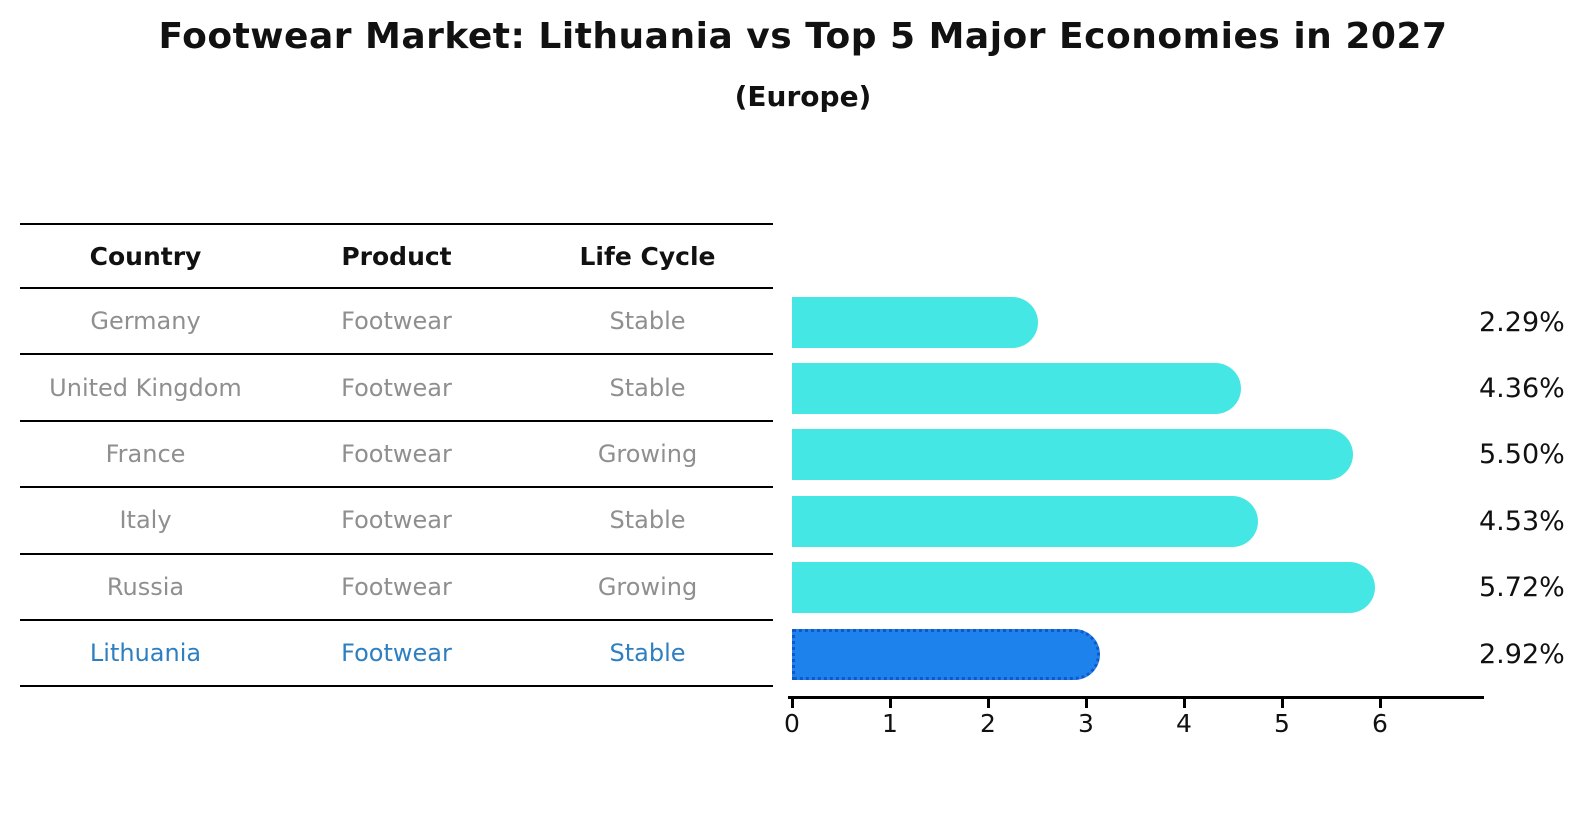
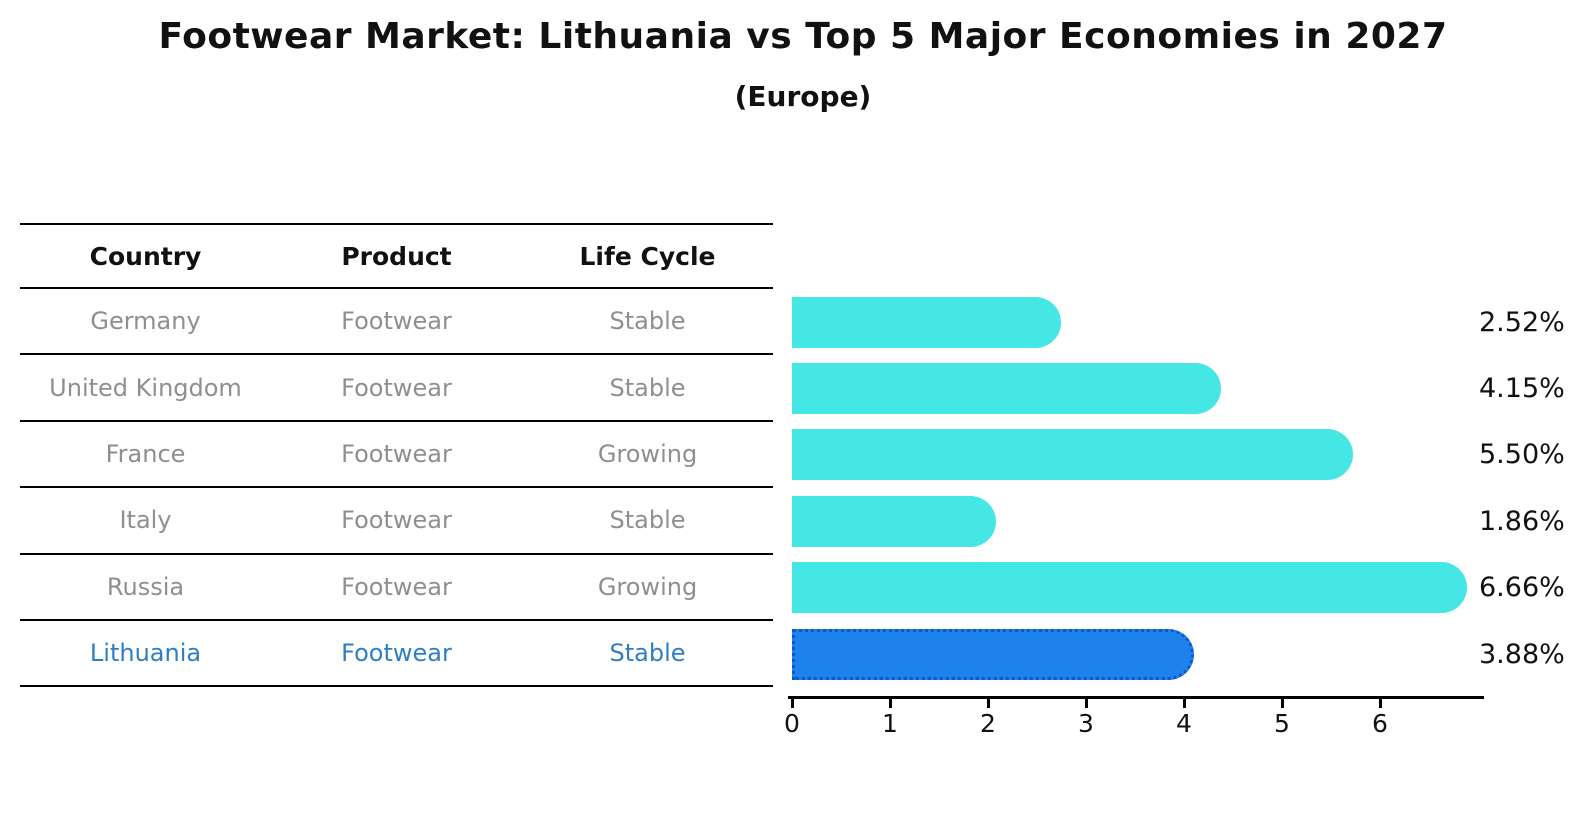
Germany: 2.29% -> 2.52%
United Kingdom: 4.36% -> 4.15%
Italy: 4.53% -> 1.86%
Russia: 5.72% -> 6.66%
Lithuania: 2.92% -> 3.88%
